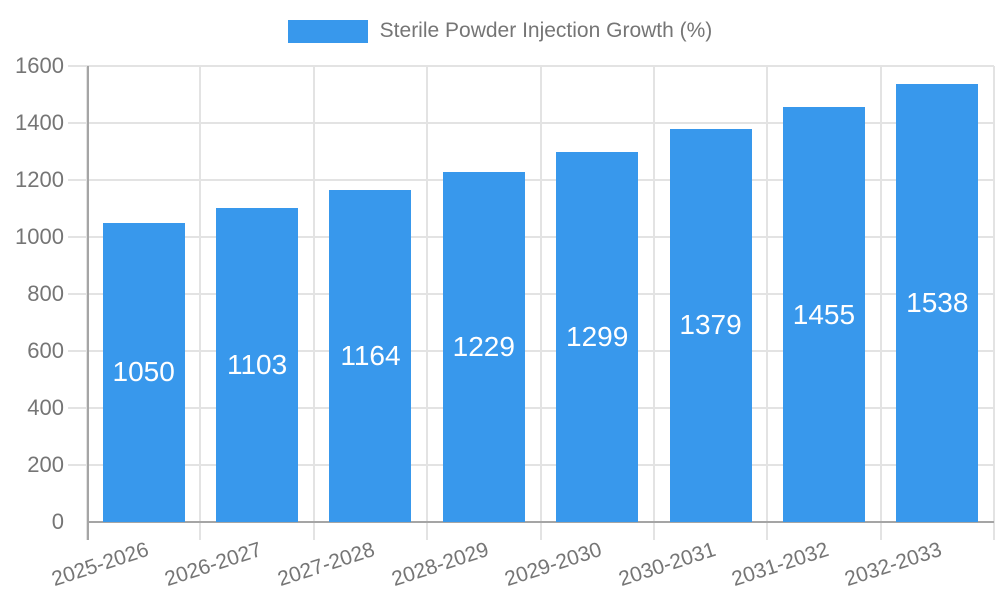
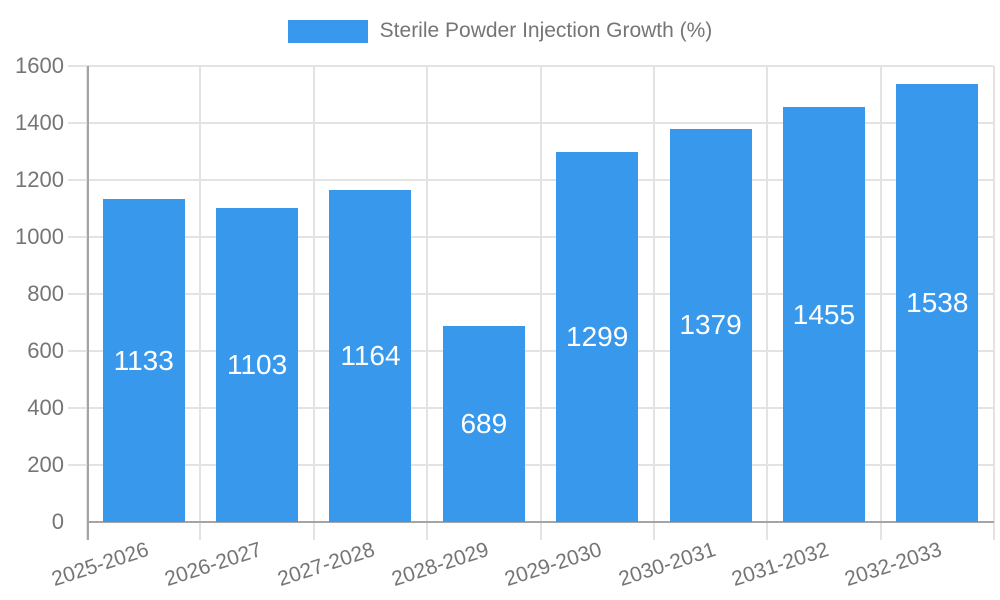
2025-2026: 1050 -> 1133
2028-2029: 1229 -> 689
